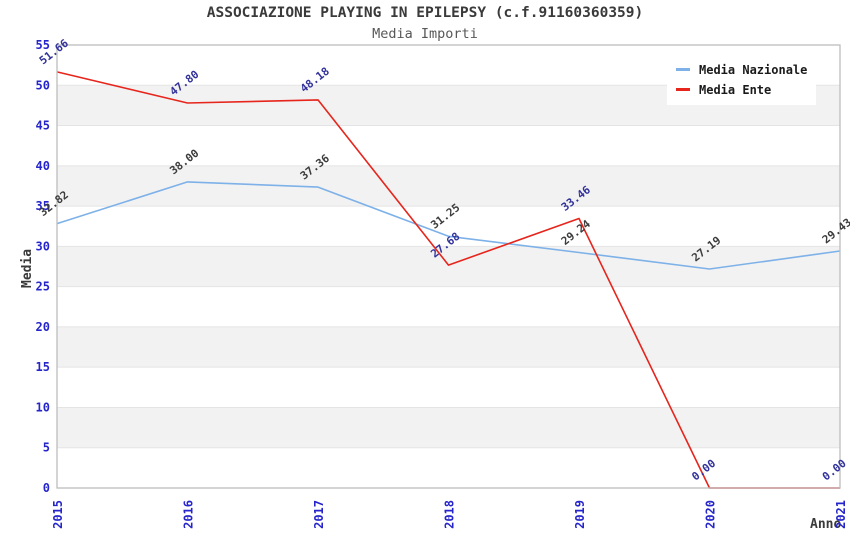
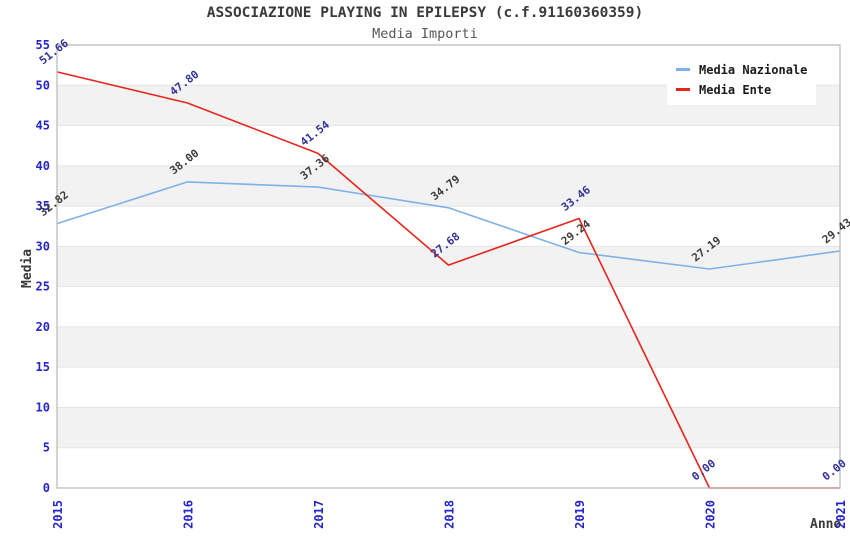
Media Ente/2017: 48.18 -> 41.54
Media Nazionale/2018: 31.25 -> 34.79
